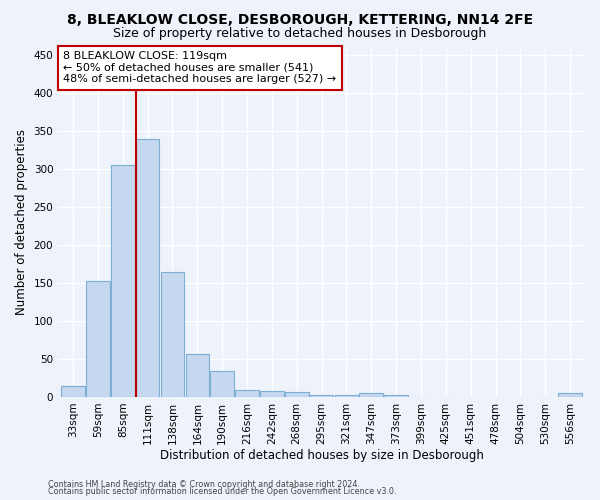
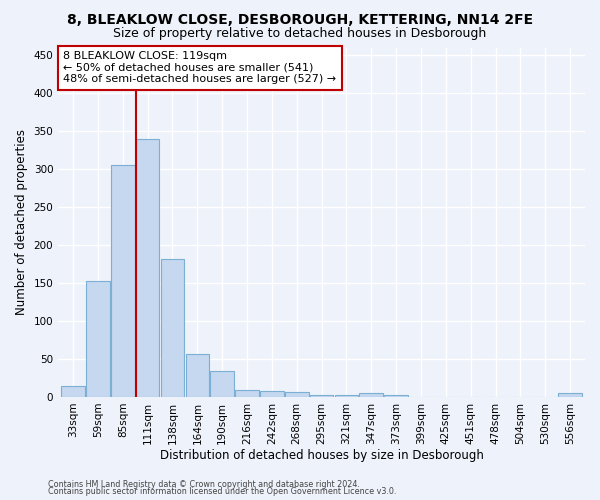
138sqm: 165 -> 182
